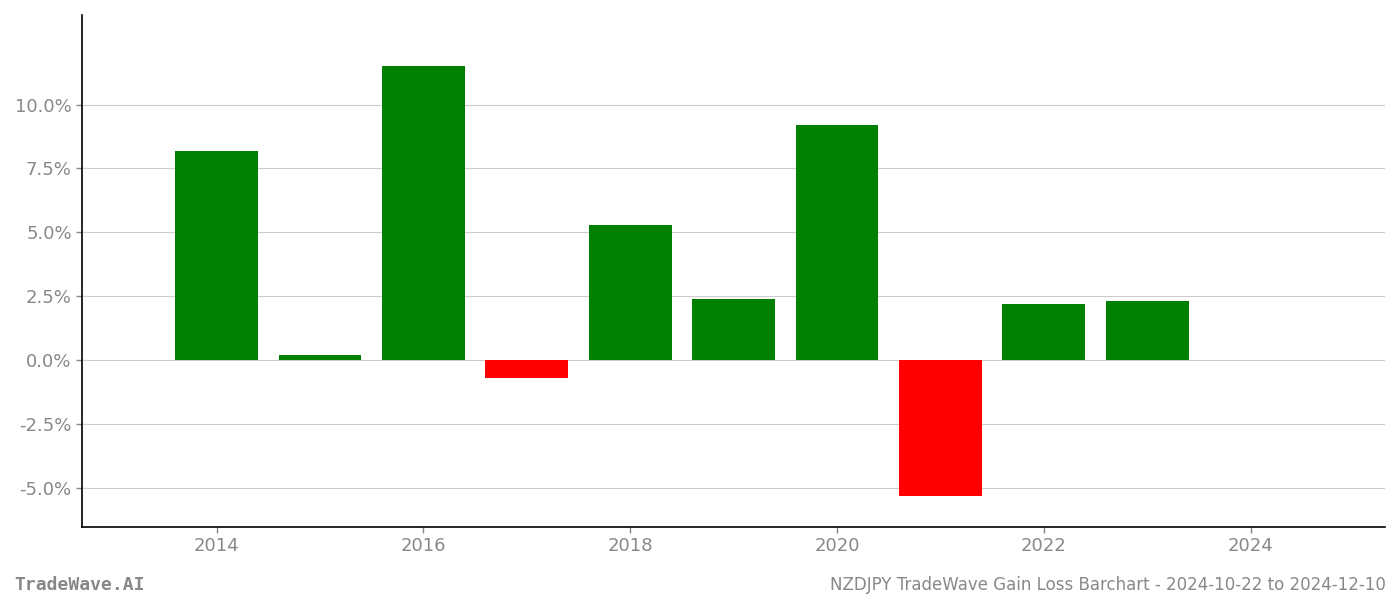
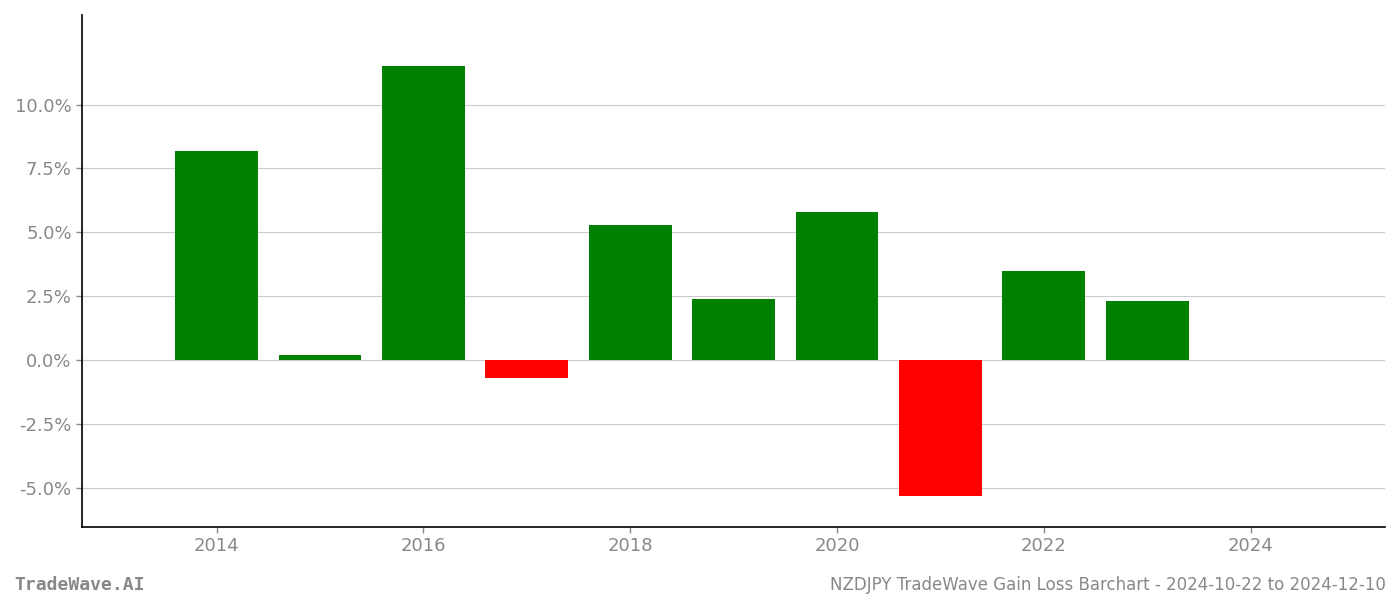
2020: 9.2% -> 5.8%
2022: 2.2% -> 3.5%
